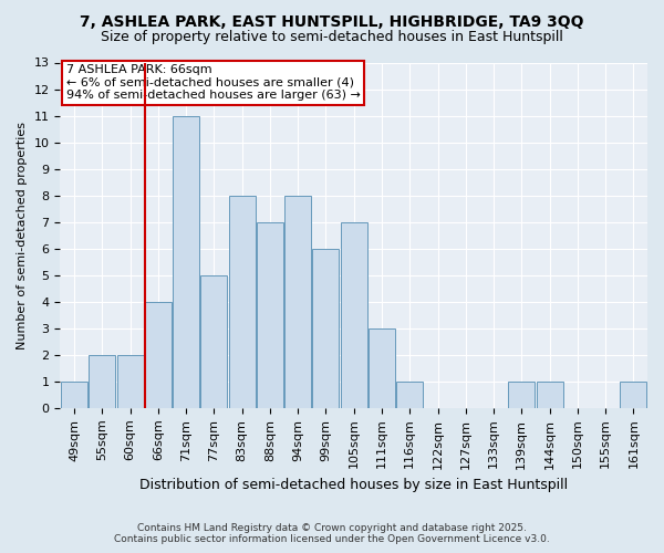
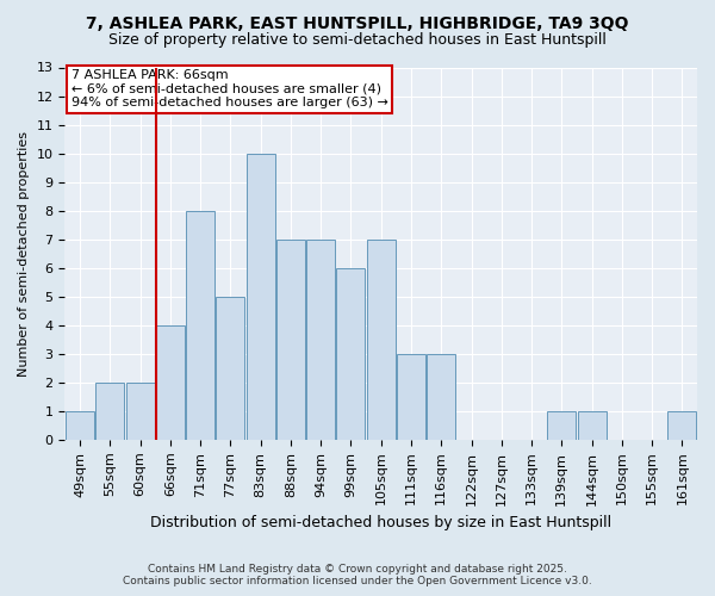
71sqm: 11 -> 8
83sqm: 8 -> 10
94sqm: 8 -> 7
116sqm: 1 -> 3
